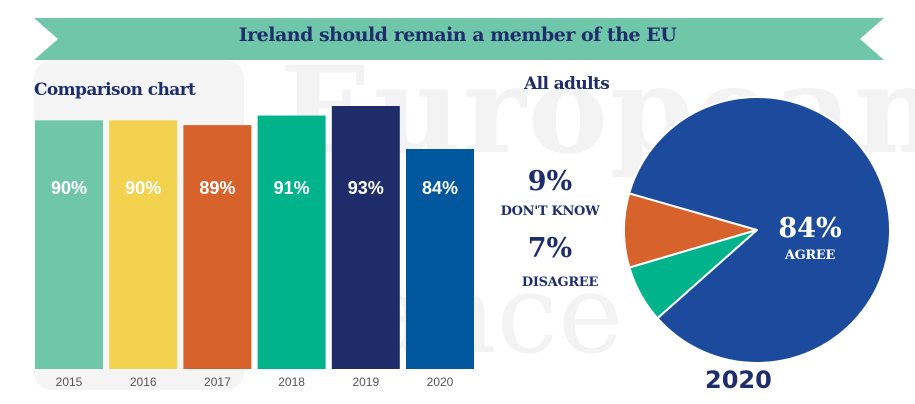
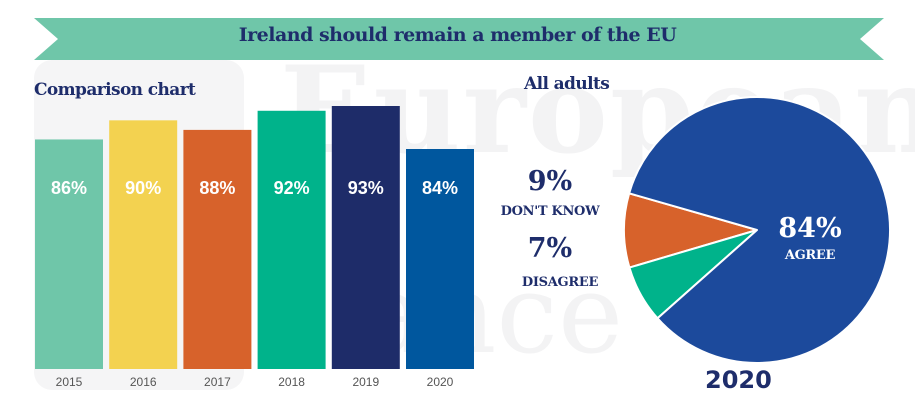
Comparison chart/2015: 90% -> 86%
Comparison chart/2017: 89% -> 88%
Comparison chart/2018: 91% -> 92%
